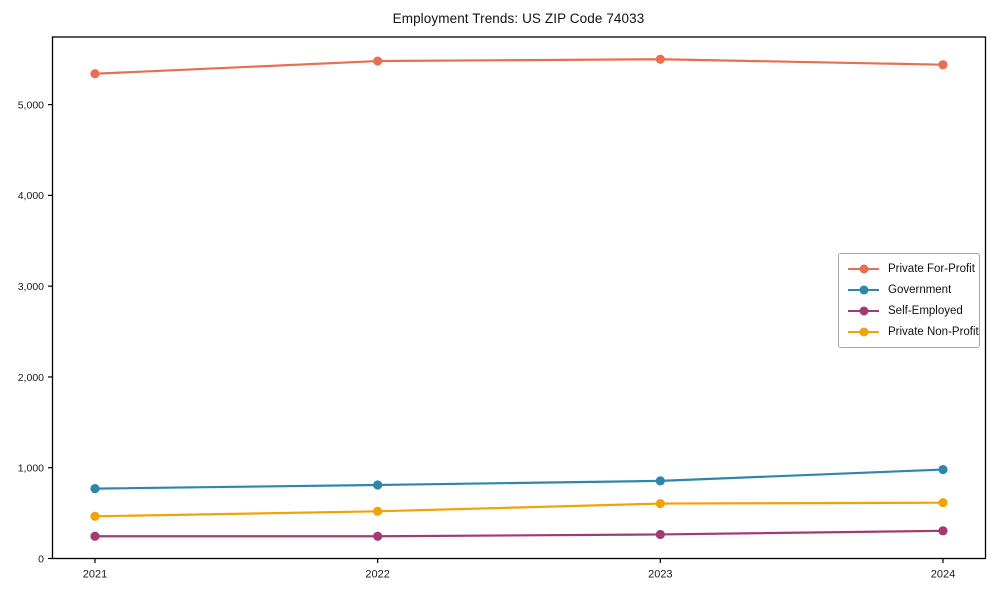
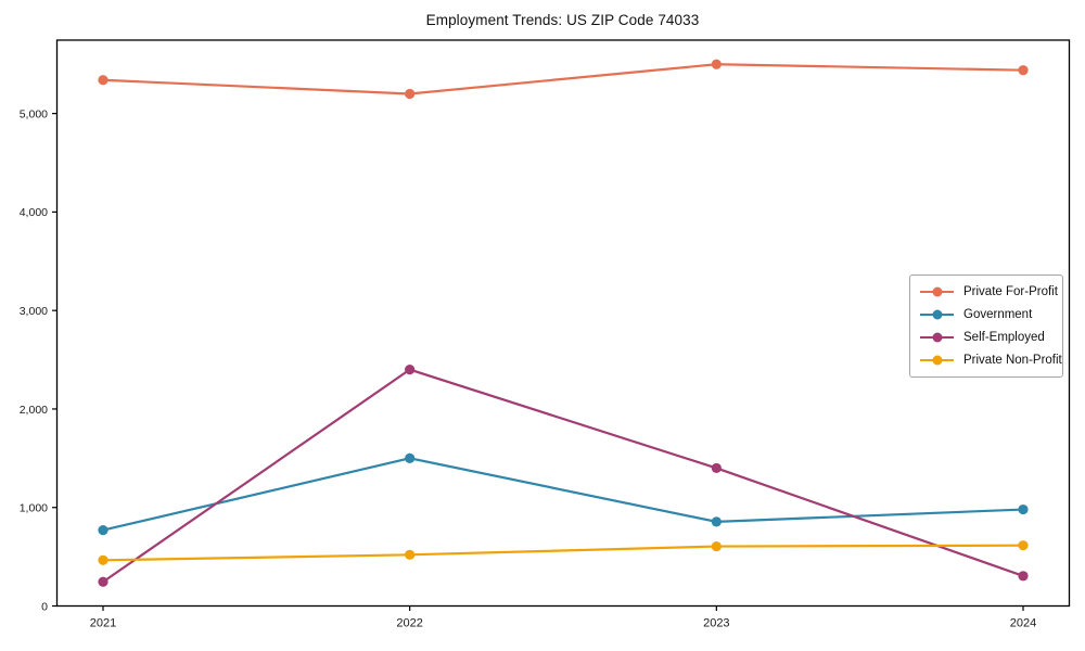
Private For-Profit/2022: 5500 -> 5200
Government/2022: 800 -> 1500
Self-Employed/2022: 200 -> 2400
Self-Employed/2023: 300 -> 1400
